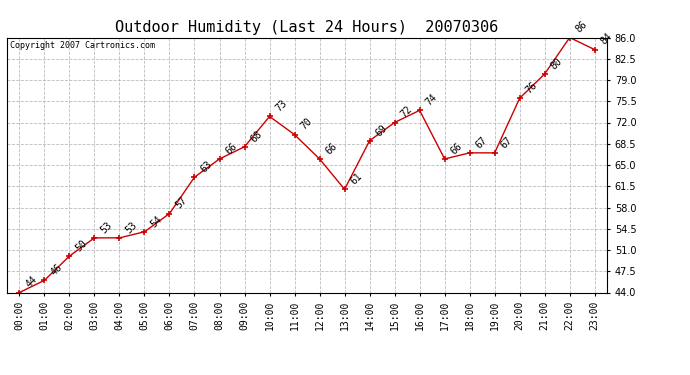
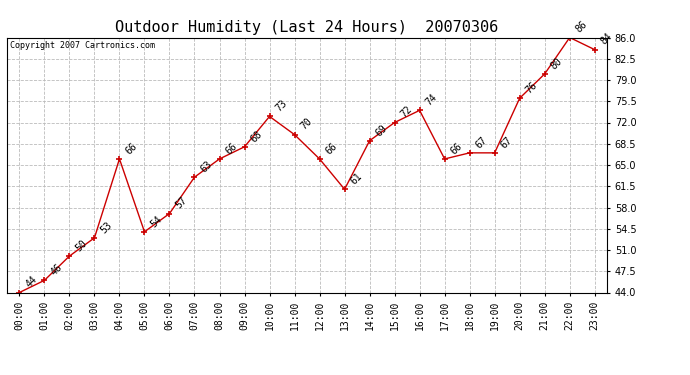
04:00: 53 -> 66
